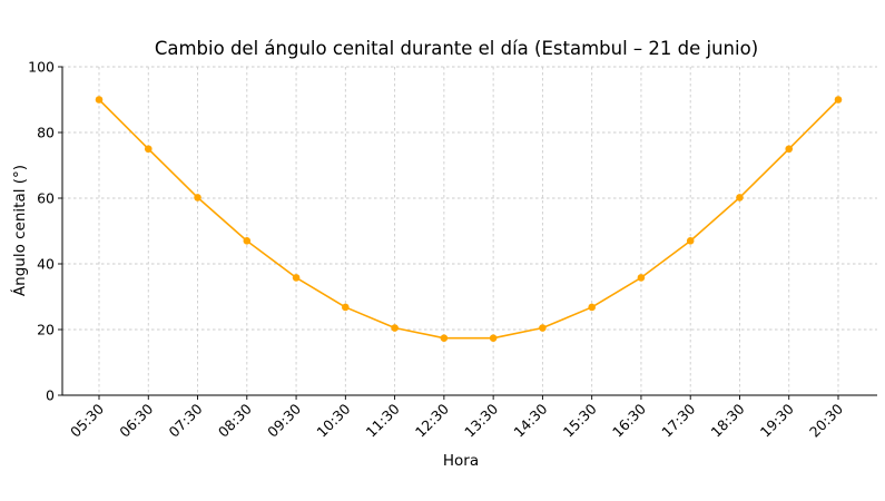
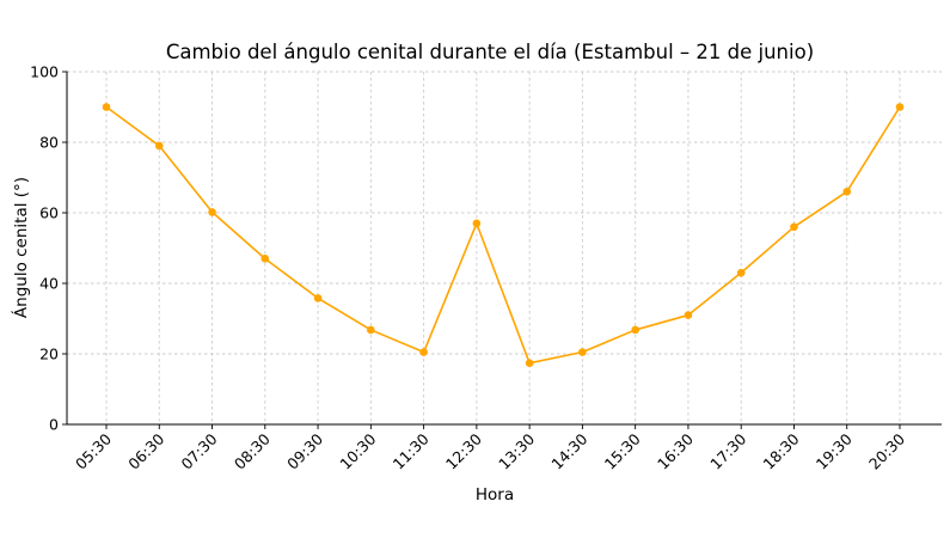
06:30: 75 -> 79
12:30: 17 -> 57
16:30: 36 -> 31
17:30: 47 -> 43
18:30: 60 -> 56
19:30: 75 -> 66
